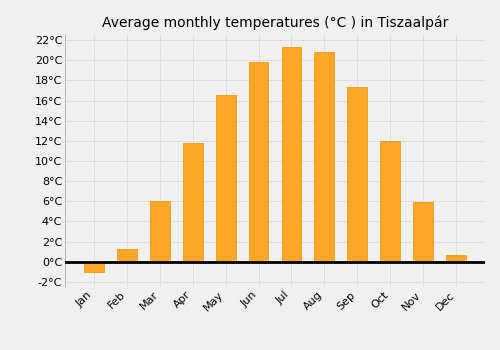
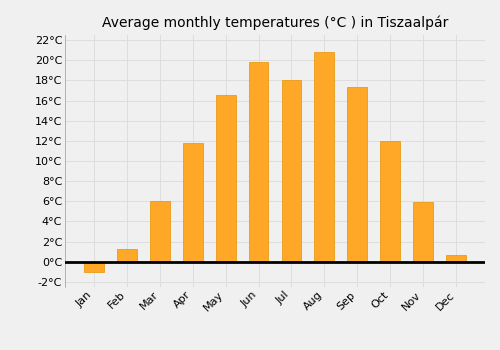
Jul: 21.3°C -> 18.0°C
